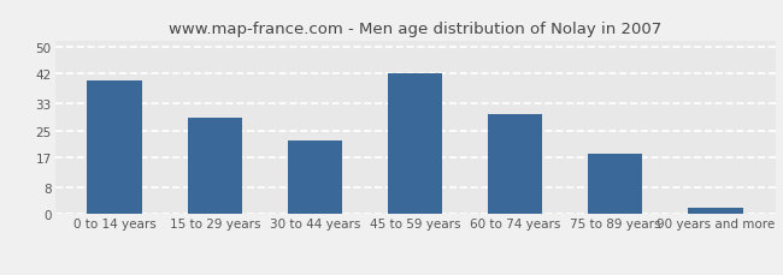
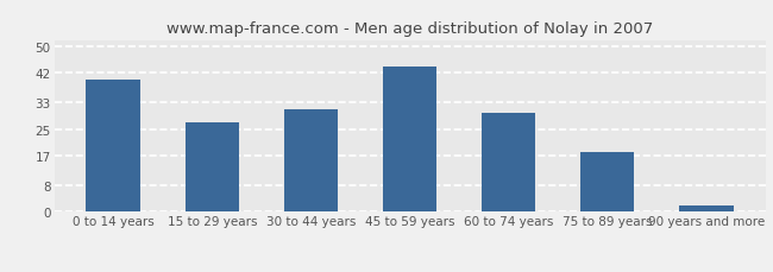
15 to 29 years: 29 -> 27
30 to 44 years: 22 -> 31
45 to 59 years: 42 -> 44
